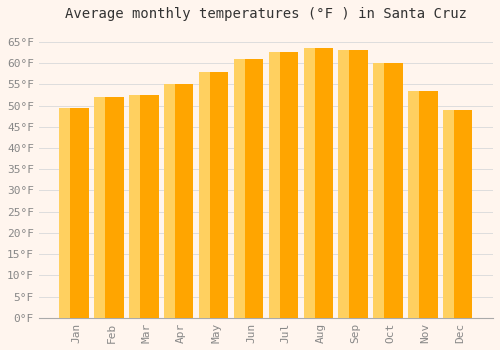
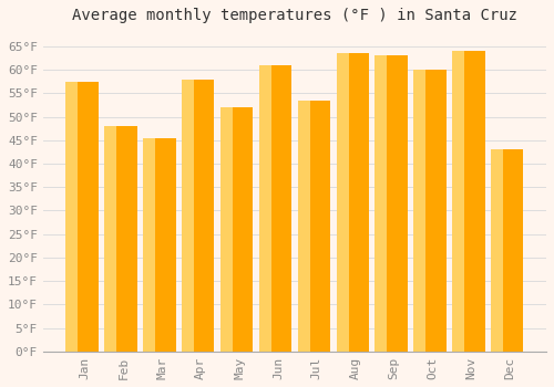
Jan: 49.5°F -> 57.5°F
Feb: 52.0°F -> 48.0°F
Mar: 52.5°F -> 45.5°F
Apr: 55.0°F -> 58.0°F
May: 58.0°F -> 52.0°F
Jul: 62.5°F -> 53.5°F
Nov: 53.5°F -> 64.0°F
Dec: 49.0°F -> 43.0°F
